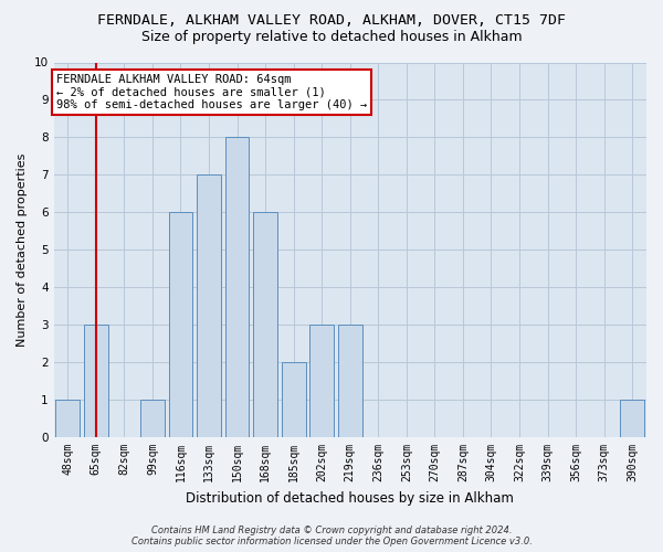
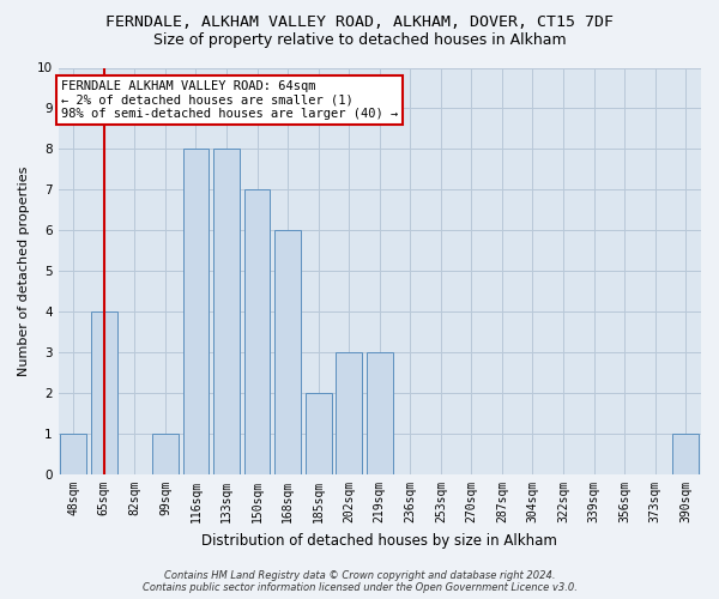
65sqm: 3 -> 4
116sqm: 6 -> 8
133sqm: 7 -> 8
150sqm: 8 -> 7
